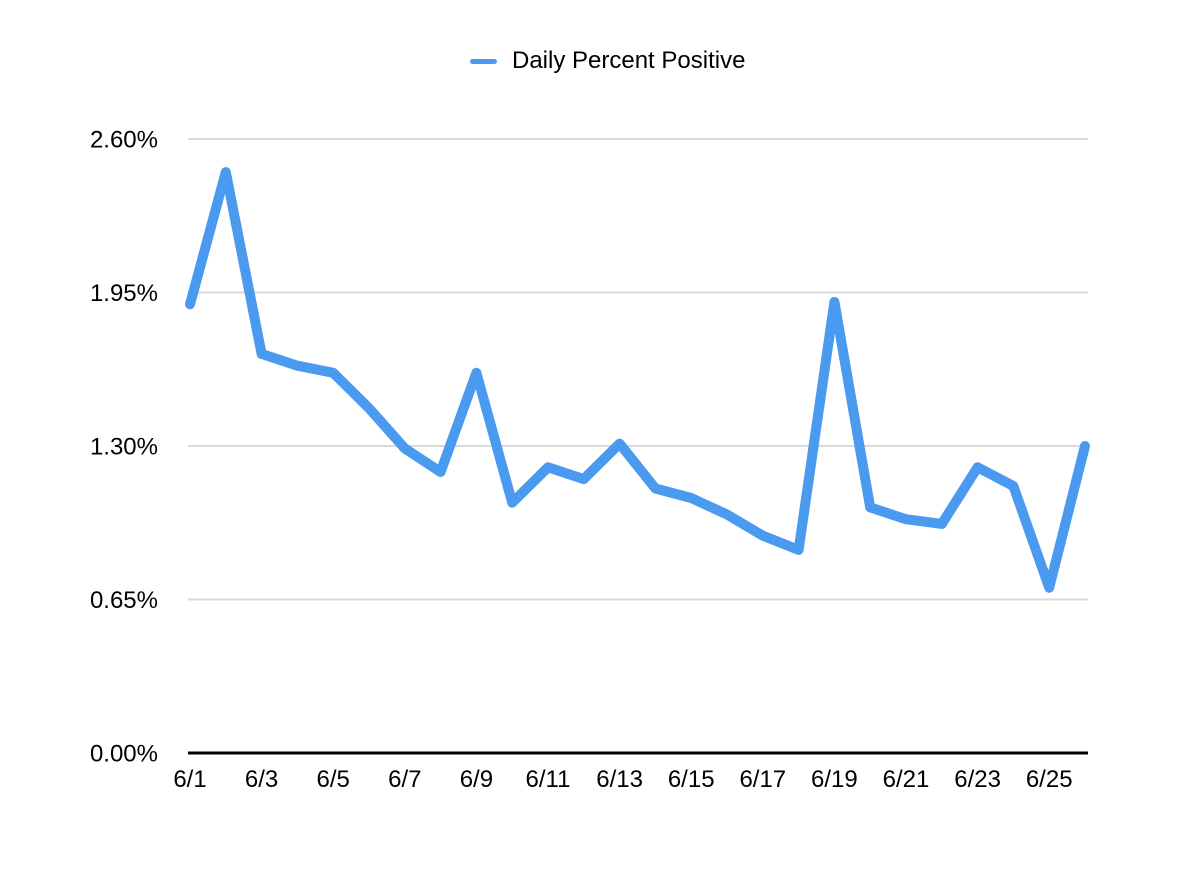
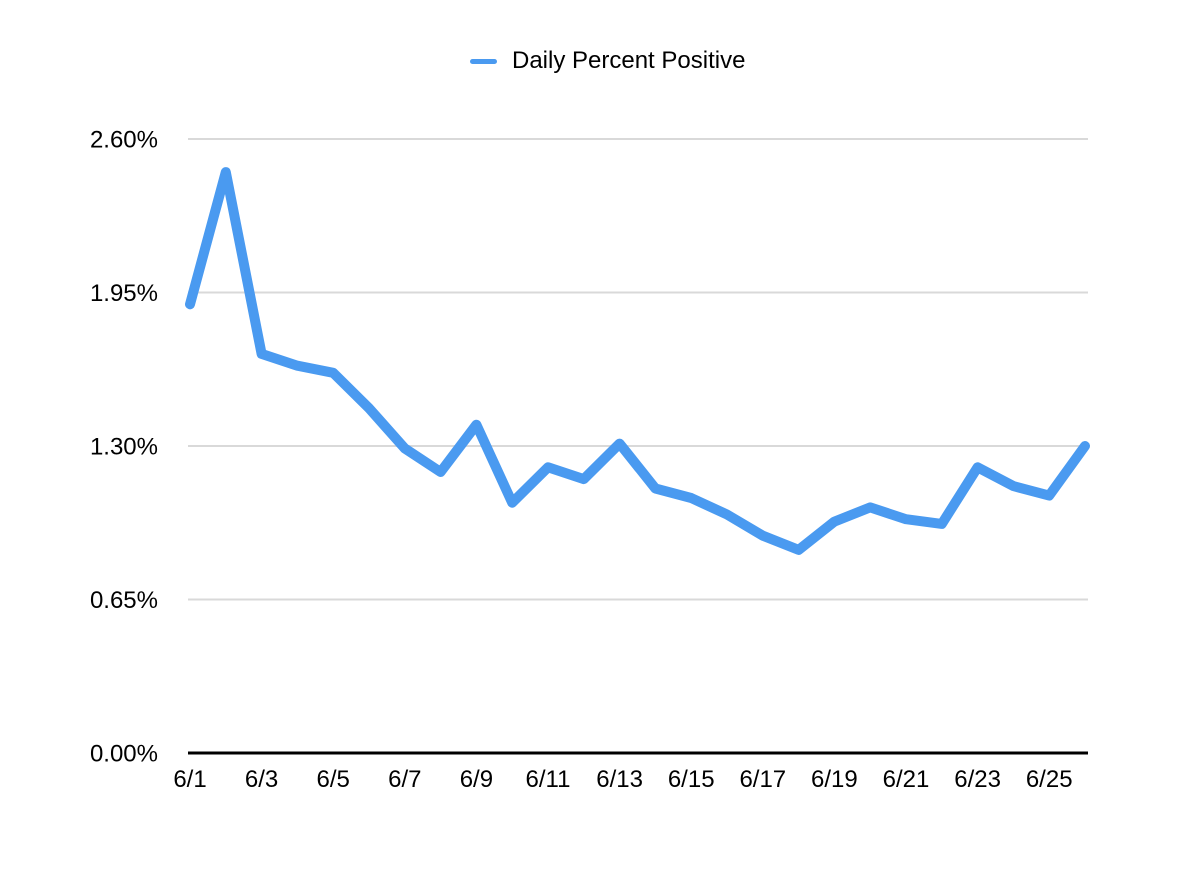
6/9: 1.61% -> 1.39%
6/19: 1.91% -> 0.98%
6/25: 0.70% -> 1.09%
